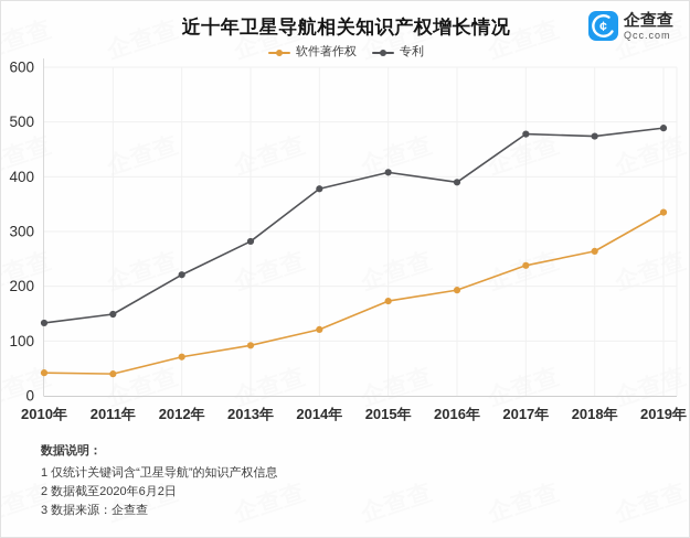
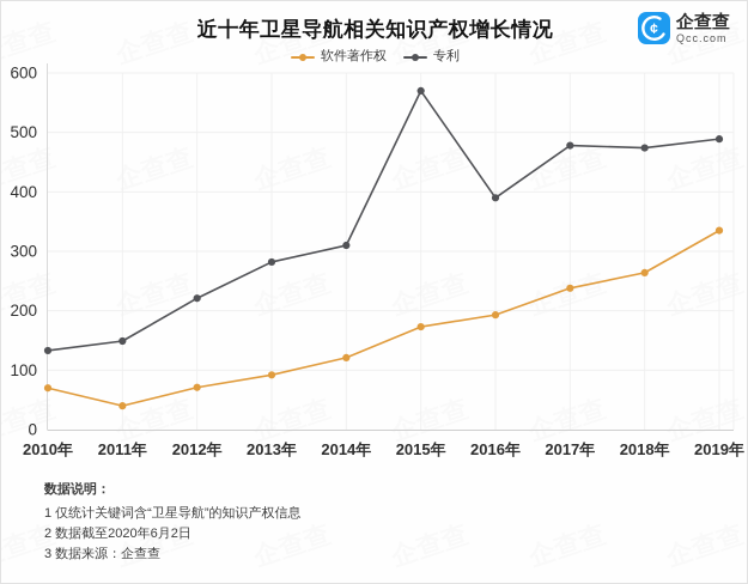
软件著作权/2010年: 40 -> 70
专利/2014年: 380 -> 310
专利/2015年: 410 -> 570
